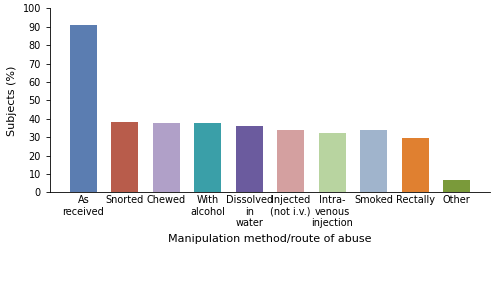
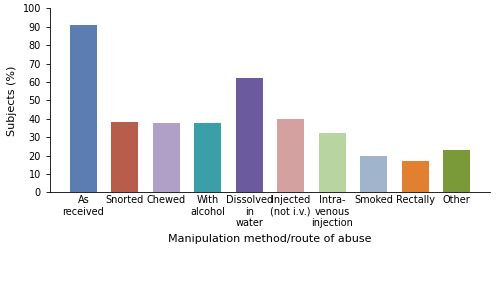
Dissolved in water: 36 -> 62
Injected (not i.v.): 34 -> 40
Smoked: 34 -> 20
Rectally: 30 -> 17
Other: 7 -> 23
